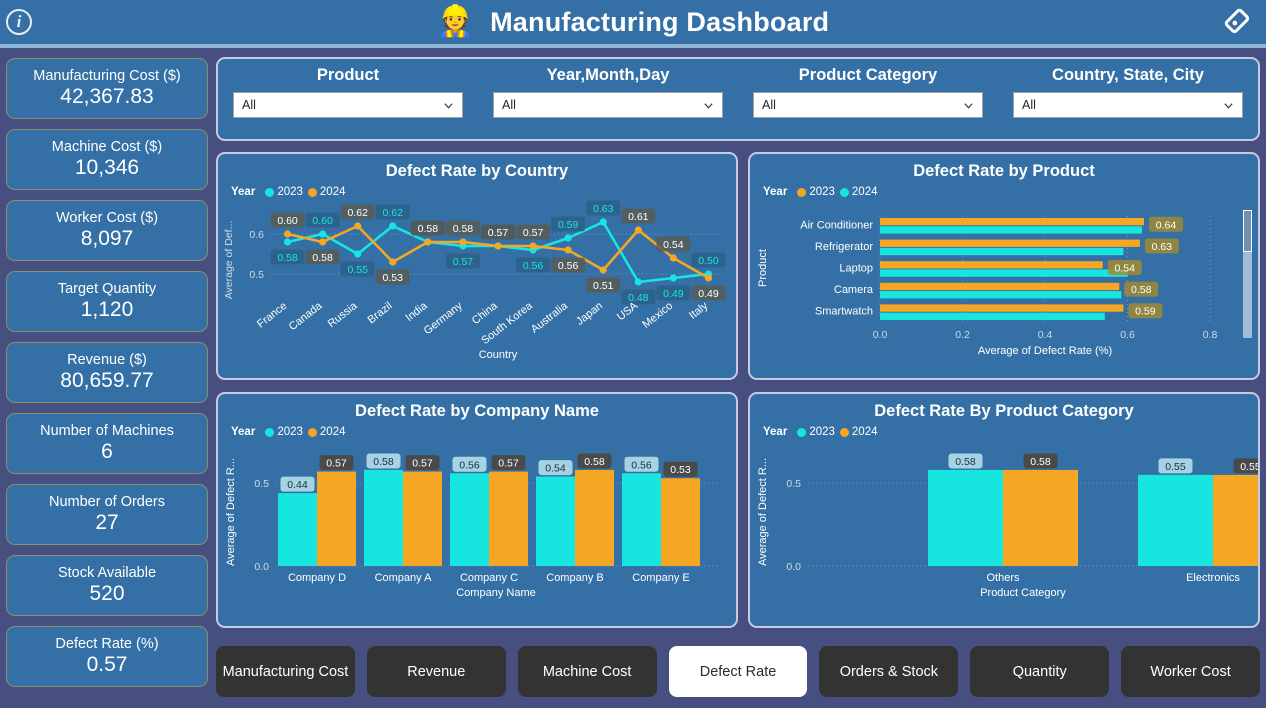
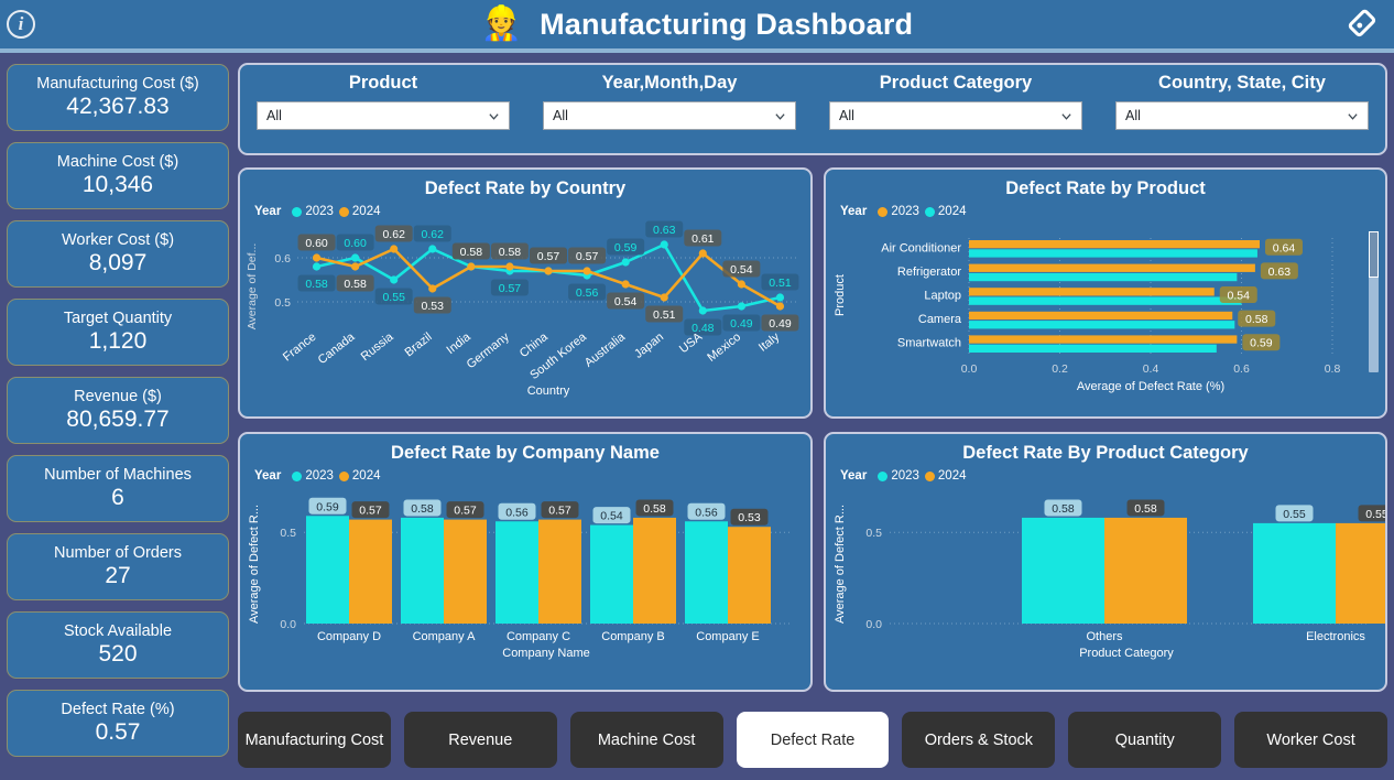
Defect Rate by Country/2024/Australia: 0.56 -> 0.54
Defect Rate by Country/2023/Italy: 0.50 -> 0.51
Defect Rate by Company Name/2023/Company D: 0.44 -> 0.59
